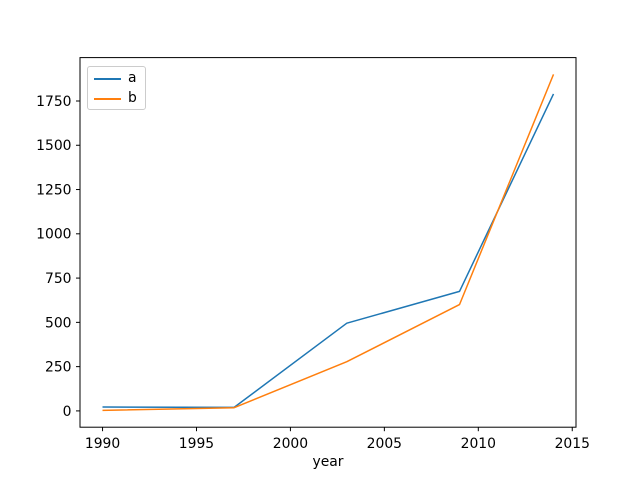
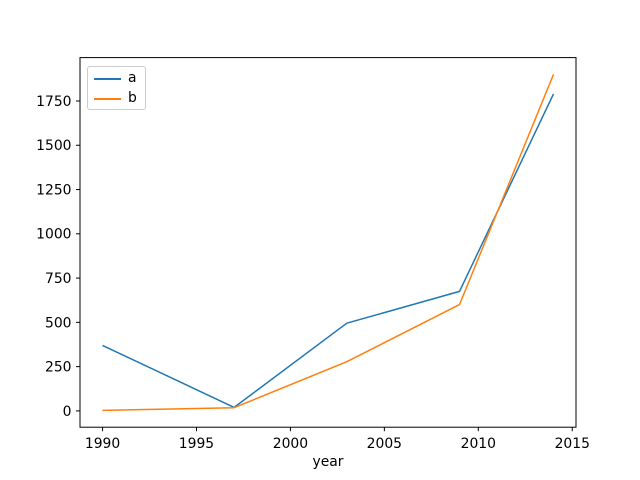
a/1990: 20 -> 370
